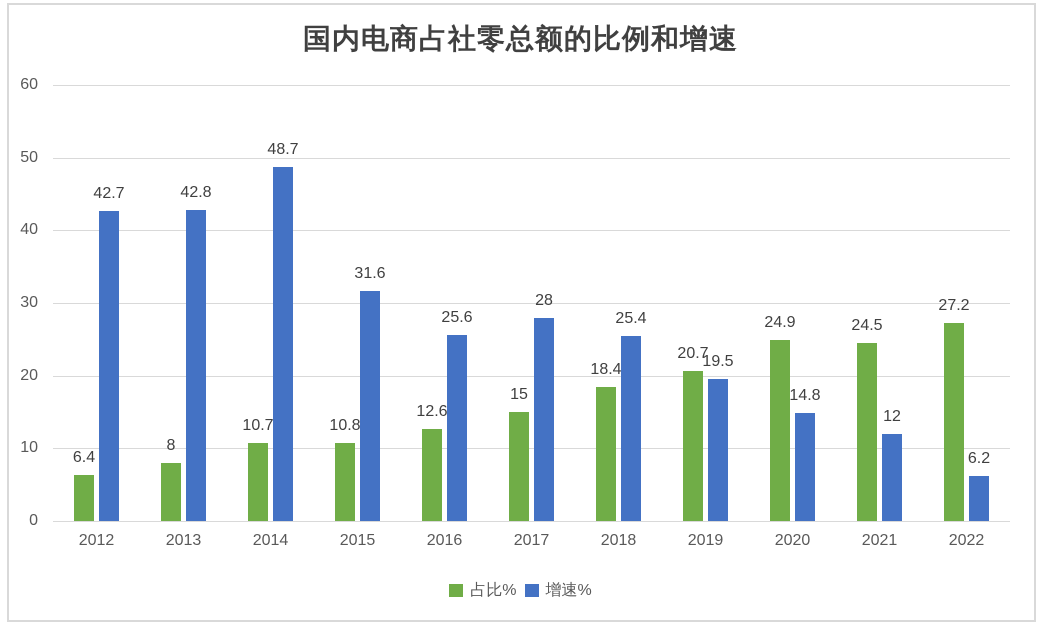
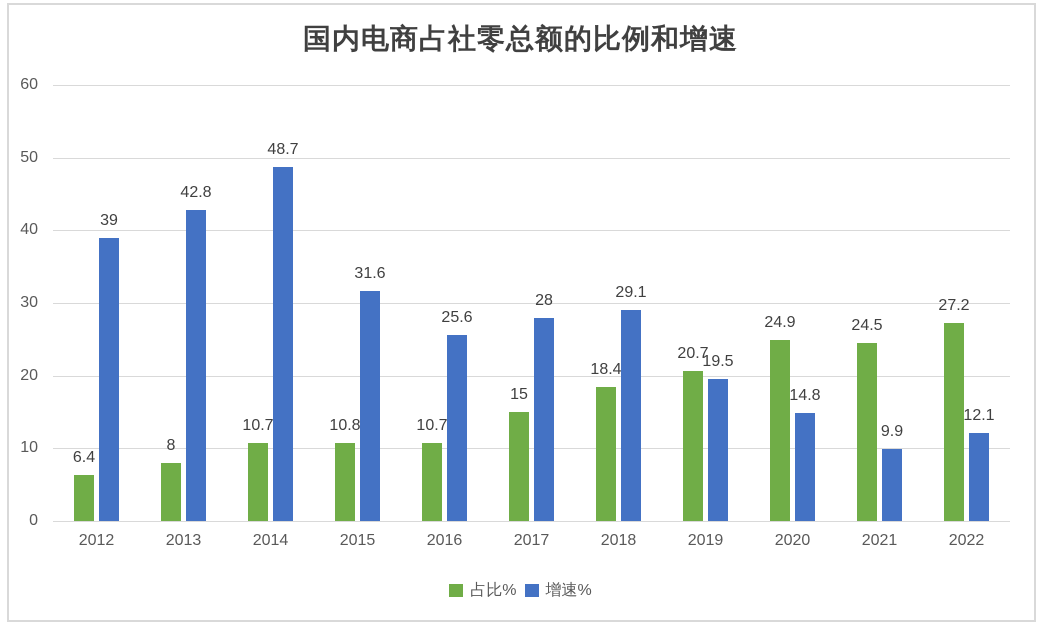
增速%/2012: 42.7 -> 39
占比%/2016: 12.6 -> 10.7
增速%/2018: 25.4 -> 29.1
增速%/2021: 12 -> 9.9
增速%/2022: 6.2 -> 12.1
